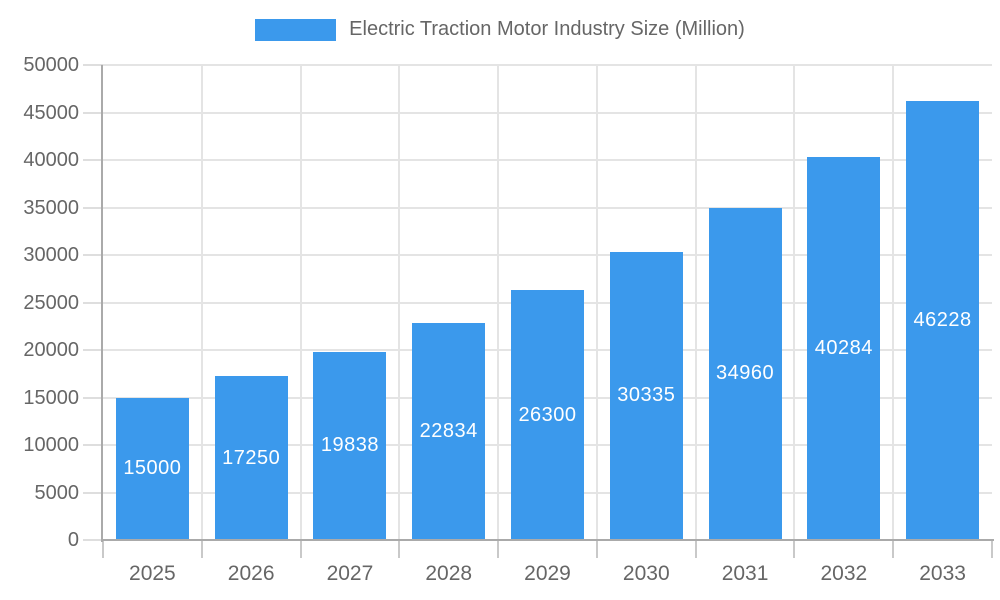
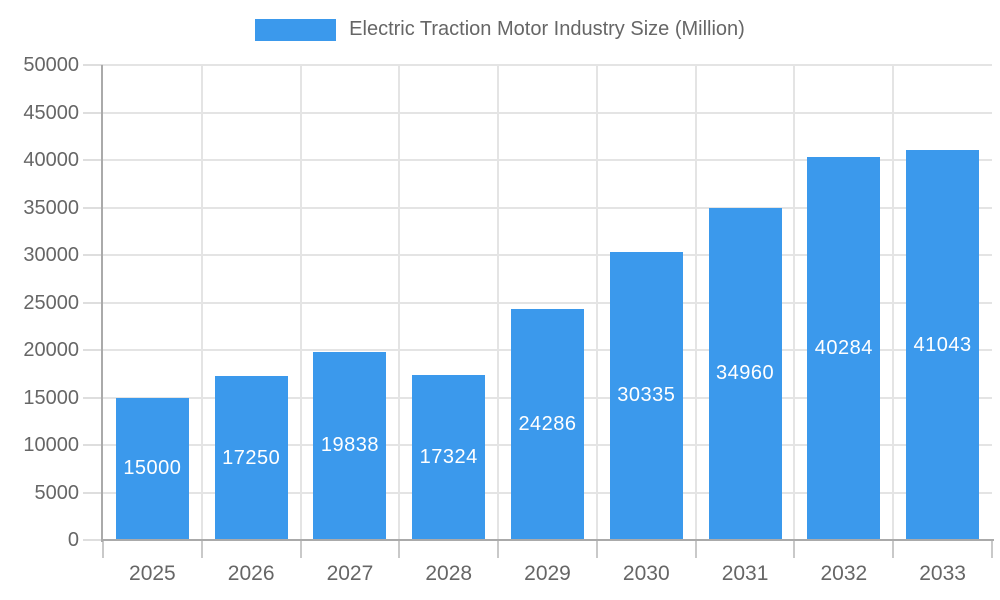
2028: 22834 -> 17324
2029: 26300 -> 24286
2033: 46228 -> 41043
